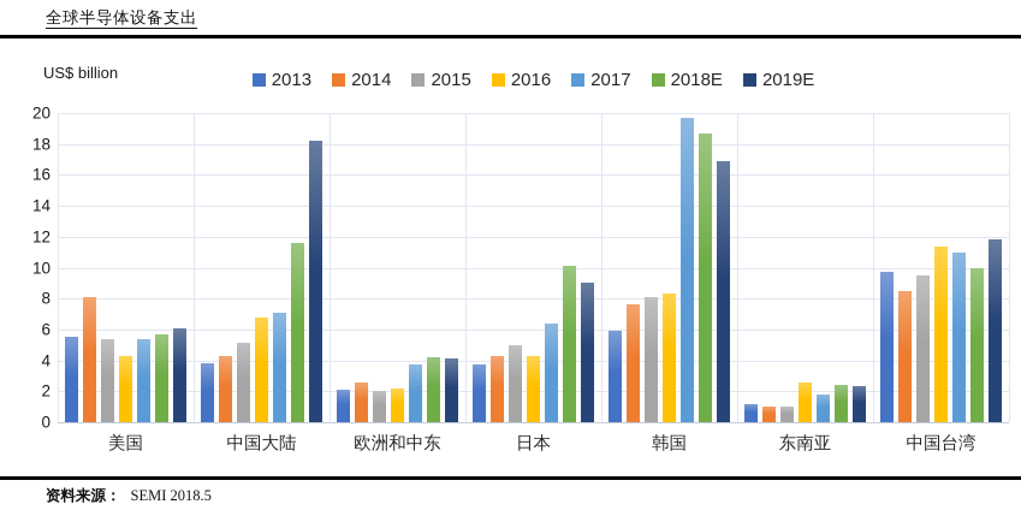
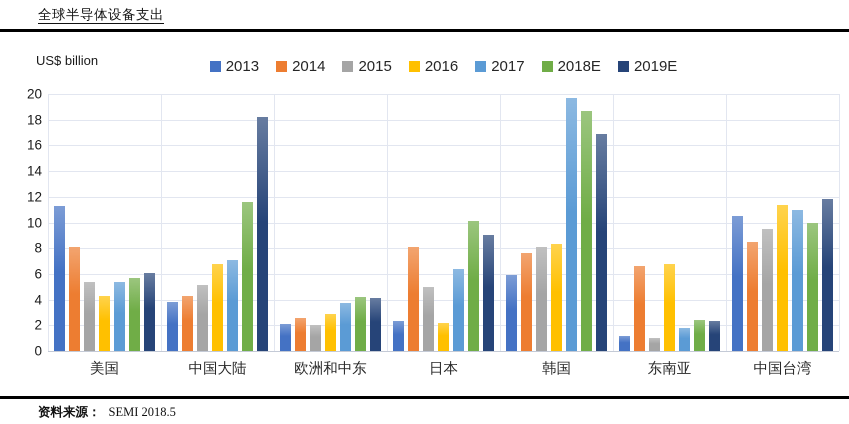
2013/美国: 5.5 -> 11.3
2016/欧洲和中东: 2.2 -> 2.9
2013/日本: 3.7 -> 2.3
2014/日本: 4.3 -> 8.1
2016/日本: 4.3 -> 2.2
2014/东南亚: 1.0 -> 6.6
2016/东南亚: 2.6 -> 6.8
2013/中国台湾: 9.7 -> 10.5
